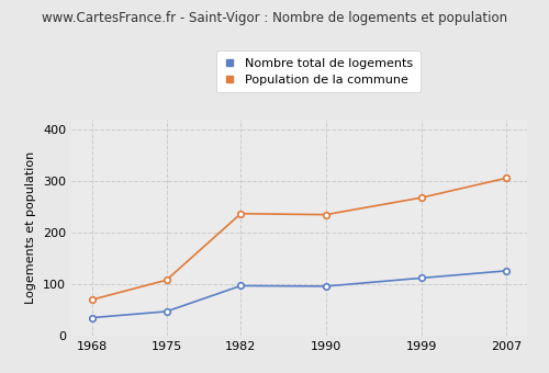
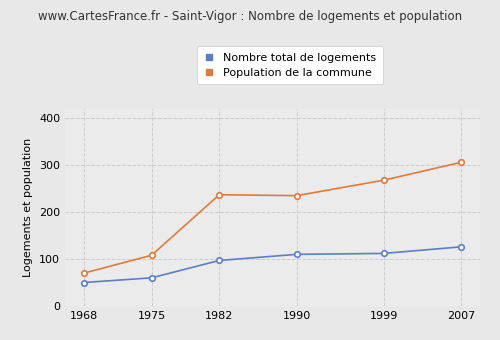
Nombre total de logements/1968: 35 -> 50
Nombre total de logements/1975: 47 -> 60
Nombre total de logements/1990: 96 -> 110
